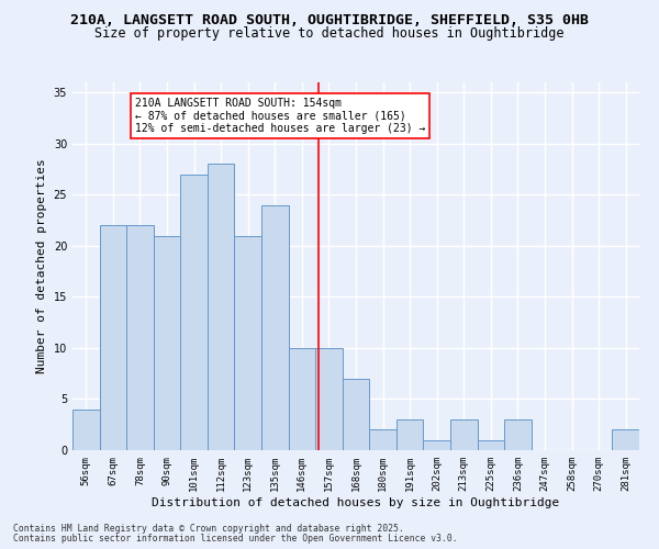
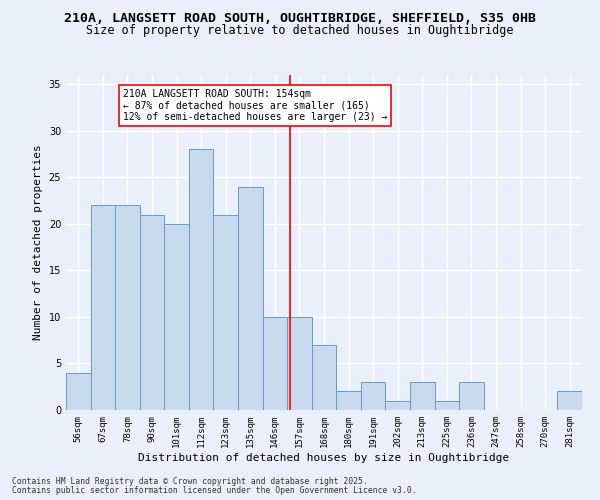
101sqm: 27 -> 20
